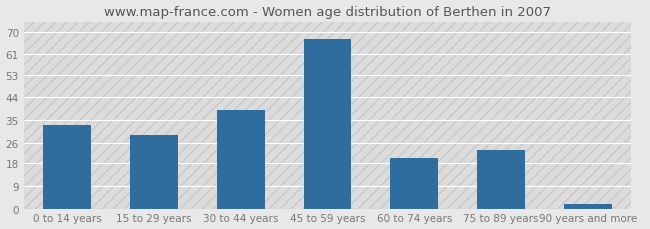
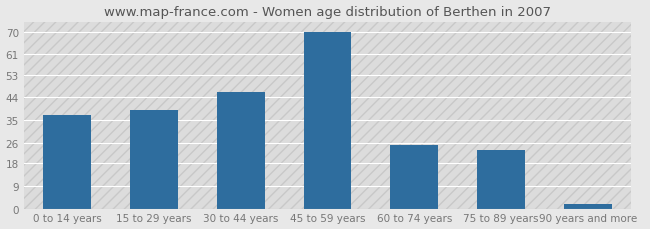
0 to 14 years: 33 -> 37
15 to 29 years: 29 -> 39
30 to 44 years: 39 -> 46
45 to 59 years: 67 -> 70
60 to 74 years: 20 -> 25
